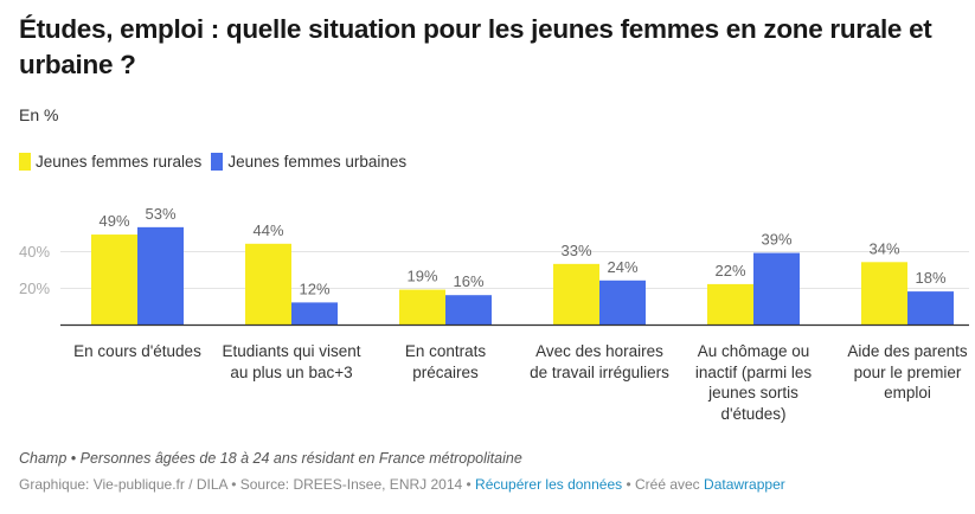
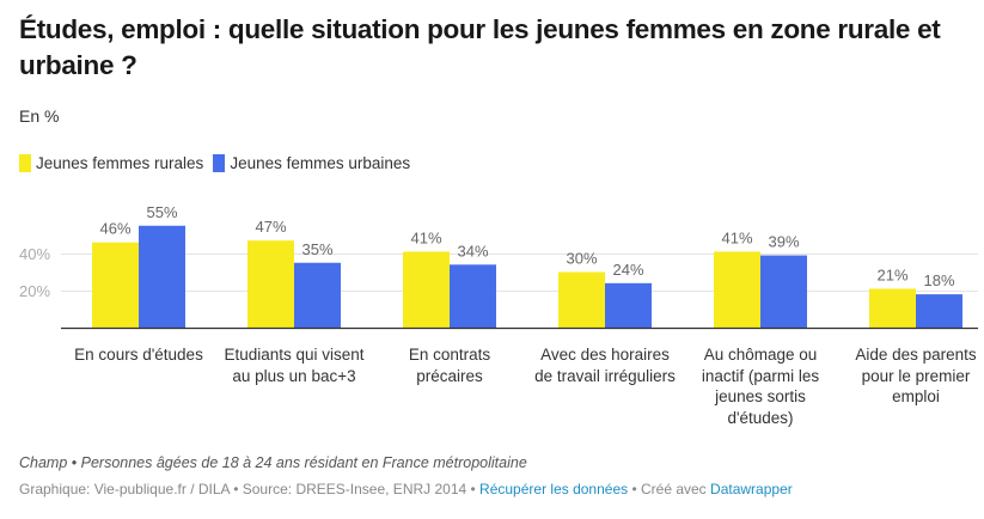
Jeunes femmes rurales/En cours d'études: 49% -> 46%
Jeunes femmes urbaines/En cours d'études: 53% -> 55%
Jeunes femmes rurales/Etudiants qui visent au plus un bac+3: 44% -> 47%
Jeunes femmes urbaines/Etudiants qui visent au plus un bac+3: 12% -> 35%
Jeunes femmes rurales/En contrats précaires: 19% -> 41%
Jeunes femmes urbaines/En contrats précaires: 16% -> 34%
Jeunes femmes rurales/Avec des horaires de travail irréguliers: 33% -> 30%
Jeunes femmes rurales/Au chômage ou inactif (parmi les jeunes sortis d'études): 22% -> 41%
Jeunes femmes rurales/Aide des parents pour le premier emploi: 34% -> 21%
